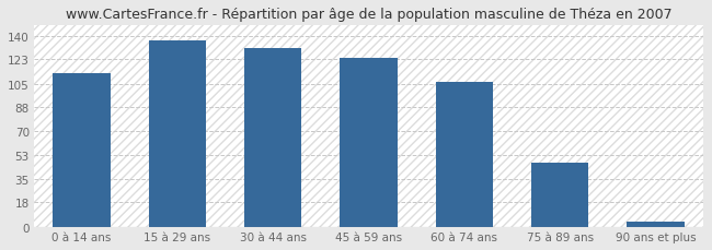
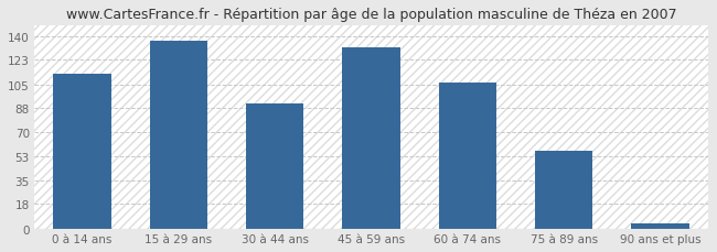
30 à 44 ans: 131 -> 91
45 à 59 ans: 124 -> 132
75 à 89 ans: 47 -> 57
